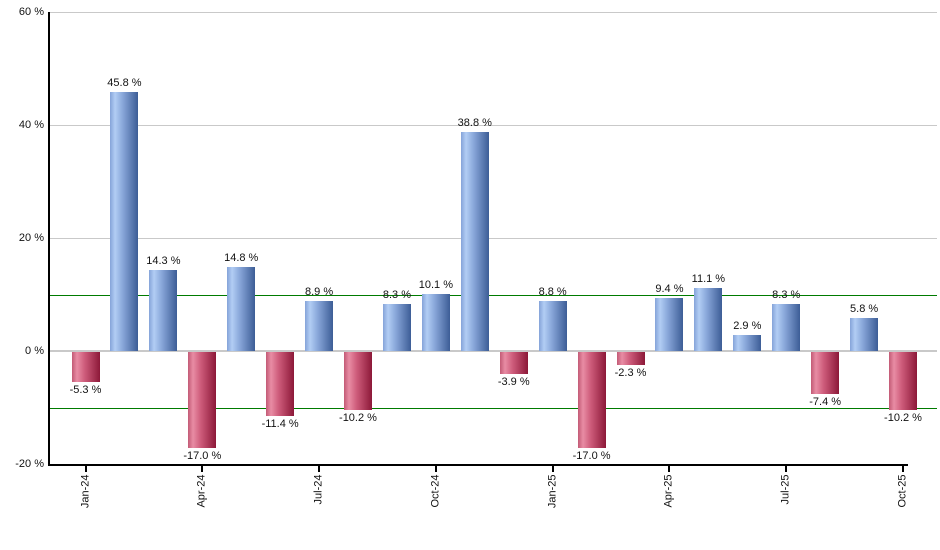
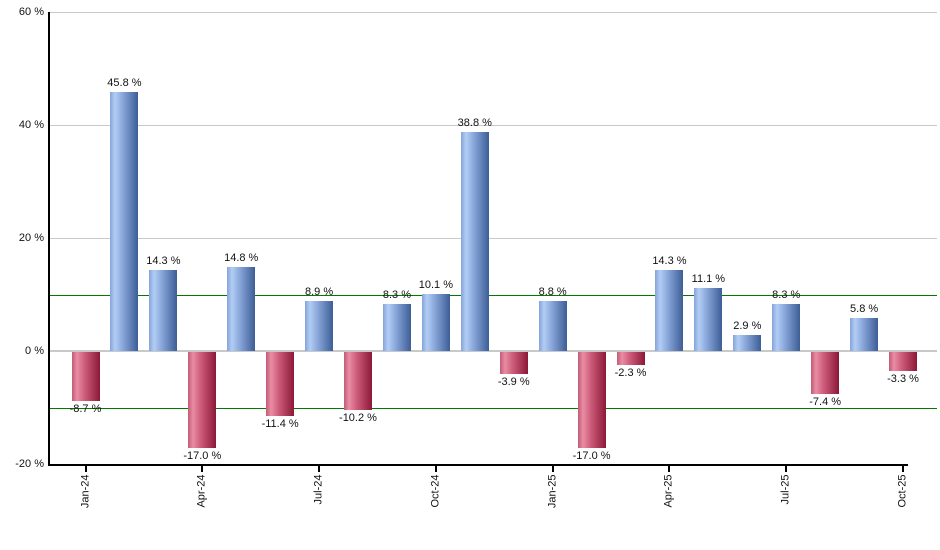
Jan-24: -5.3 -> -8.7
Apr-25: 9.4 -> 14.3
Oct-25: -10.2 -> -3.3
